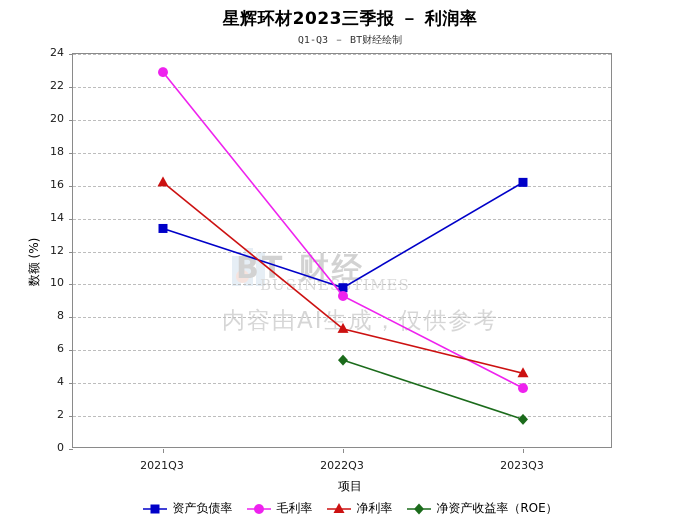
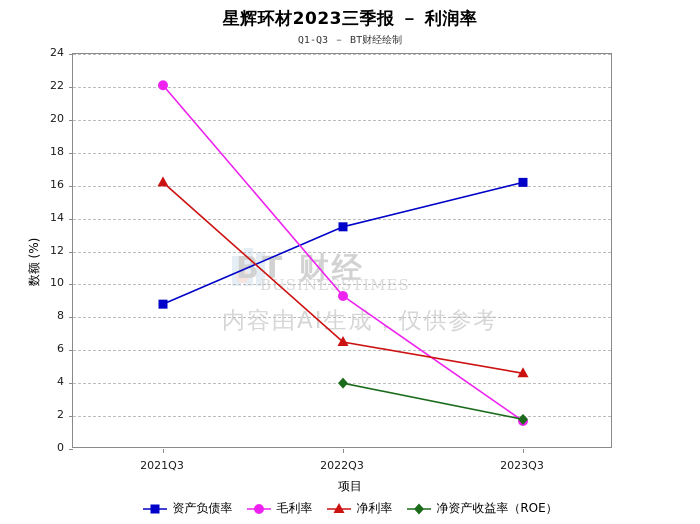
资产负债率/2021Q3: 13.4 -> 8.8
毛利率/2021Q3: 22.9 -> 22.1
资产负债率/2022Q3: 9.8 -> 13.5
净利率/2022Q3: 7.3 -> 6.5
净资产收益率（ROE）/2022Q3: 5.4 -> 4.0
毛利率/2023Q3: 3.7 -> 1.7
